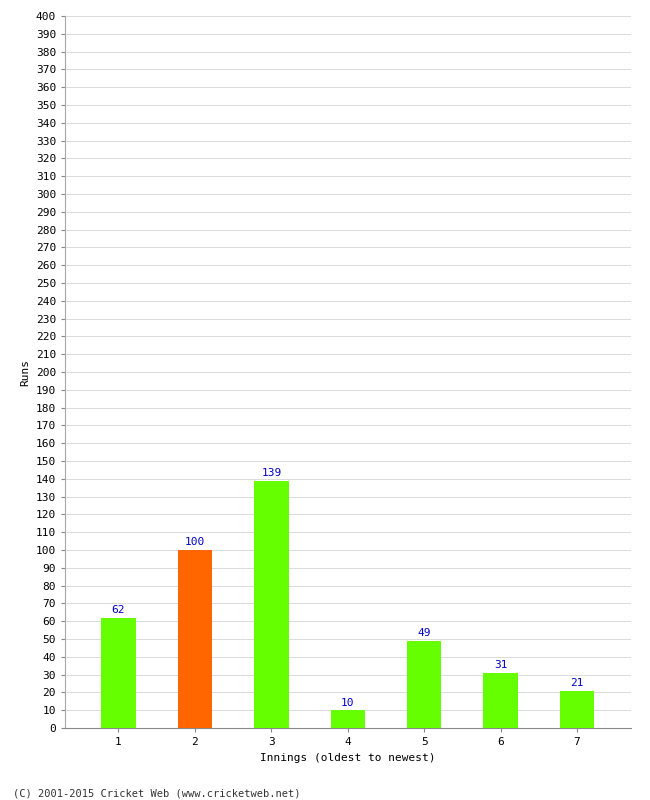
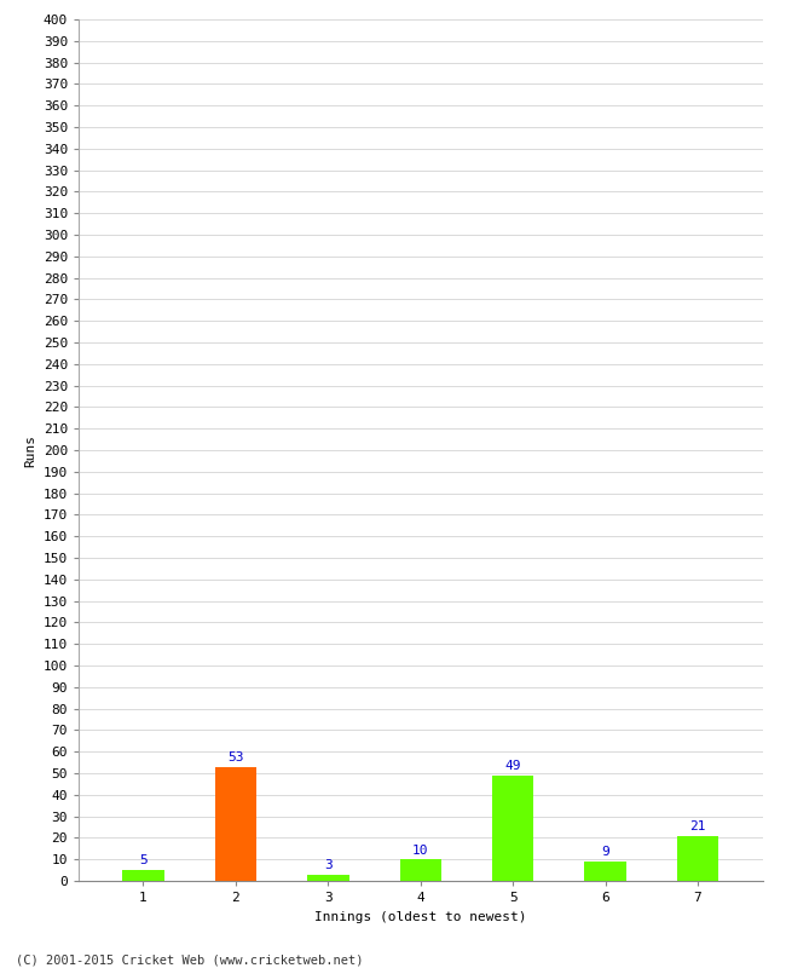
1: 62 -> 5
2: 100 -> 53
3: 139 -> 3
6: 31 -> 9
